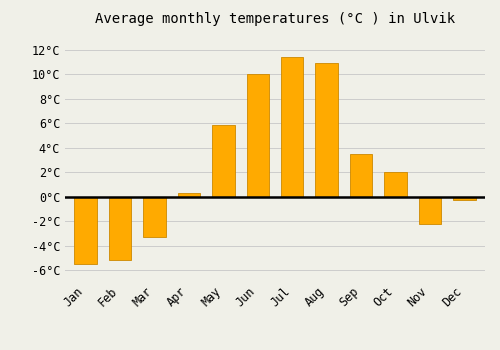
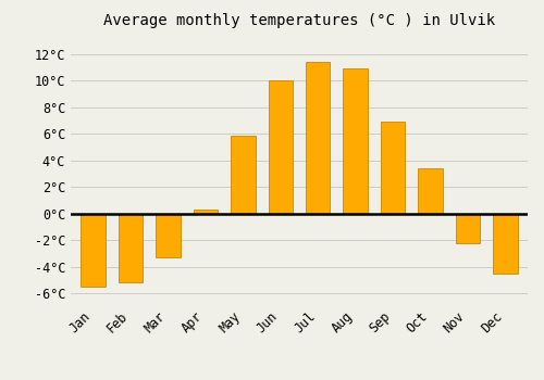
Sep: 3.5°C -> 6.9°C
Oct: 2.0°C -> 3.4°C
Dec: -0.3°C -> -4.5°C
